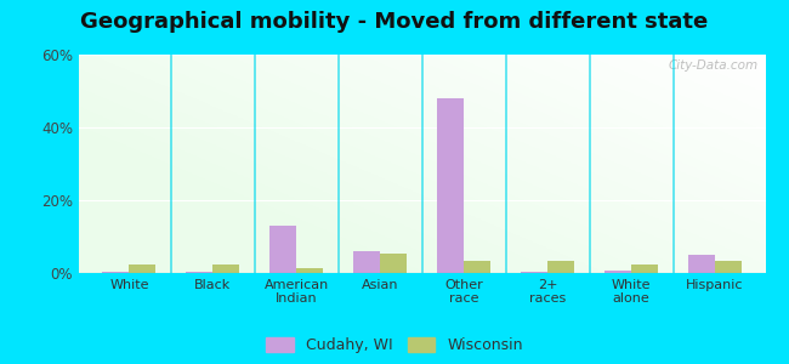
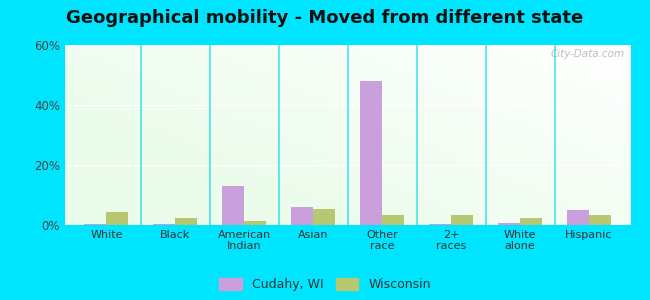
Wisconsin/White: 2.2% -> 4.5%
